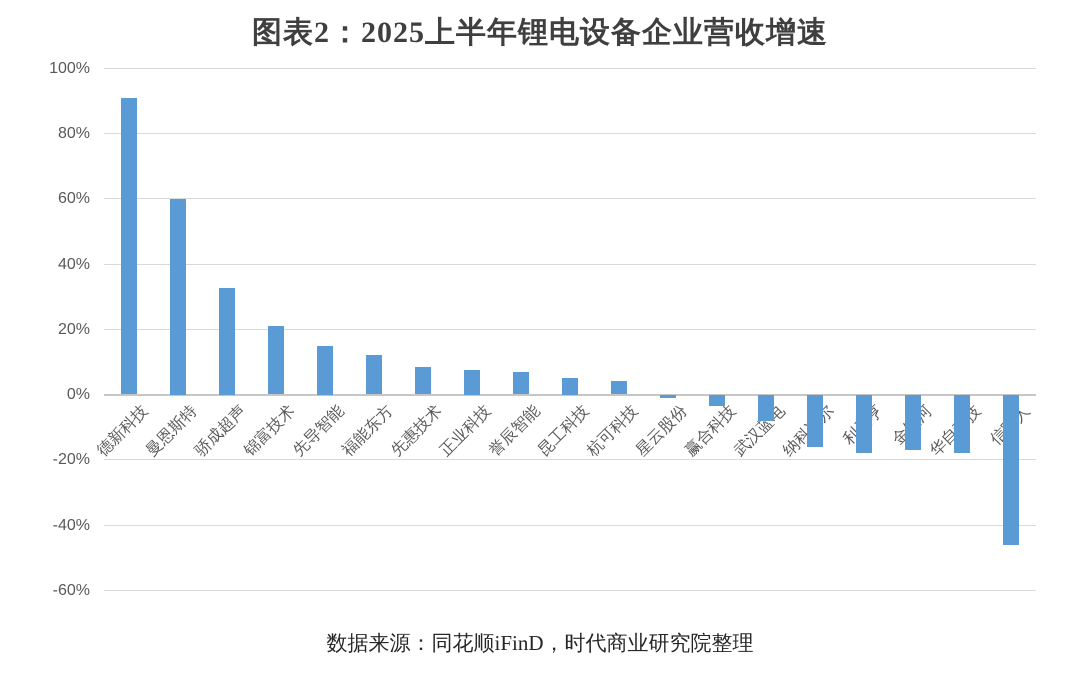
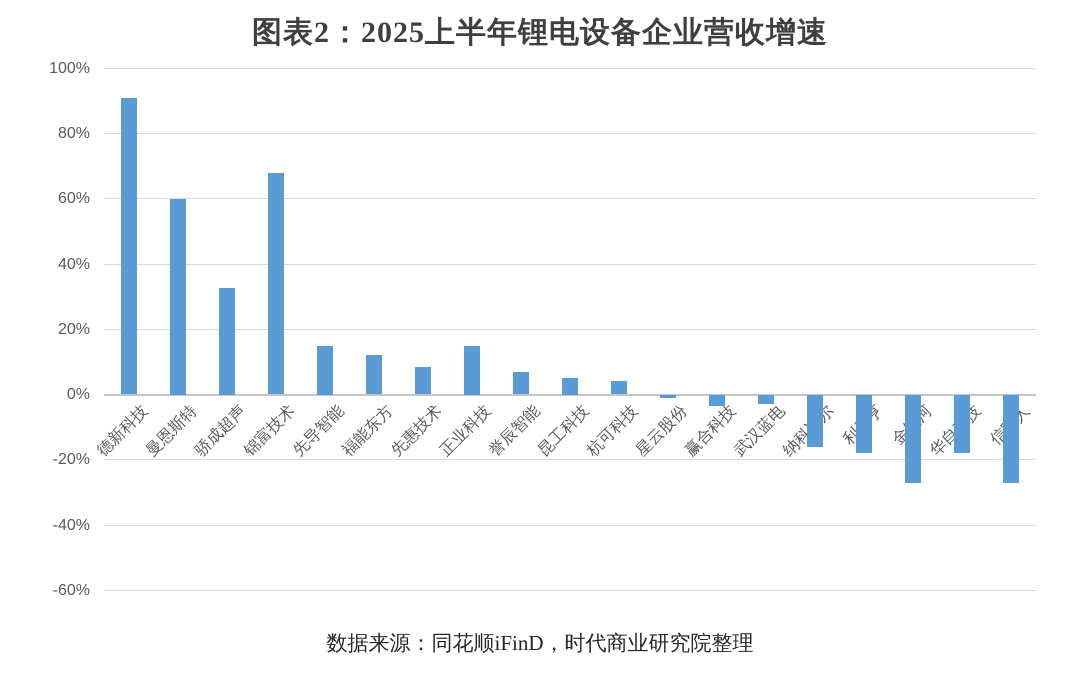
锦富技术: 21% -> 68%
正业科技: 8% -> 15%
武汉蓝电: -8% -> -3%
金银河: -17% -> -27%
信宇人: -46% -> -27%
